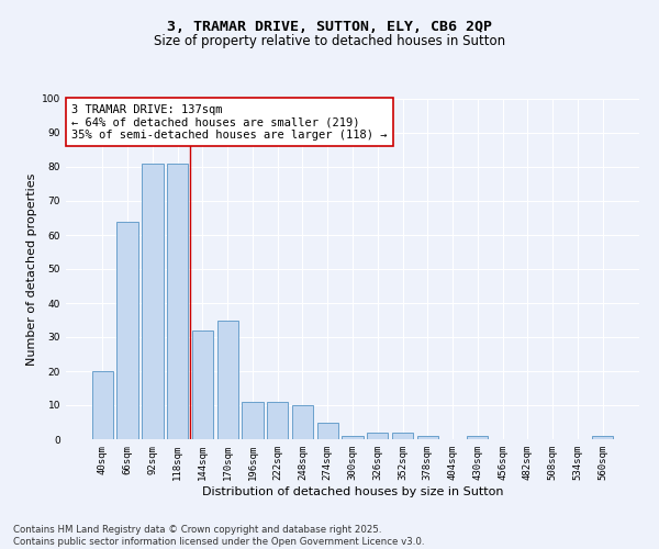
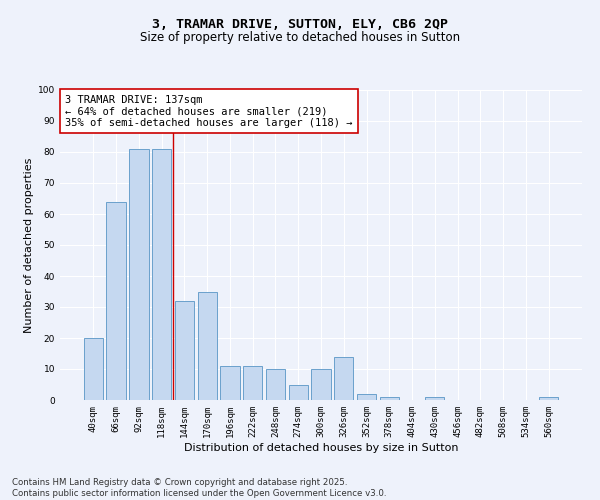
300sqm: 1 -> 10
326sqm: 2 -> 14
